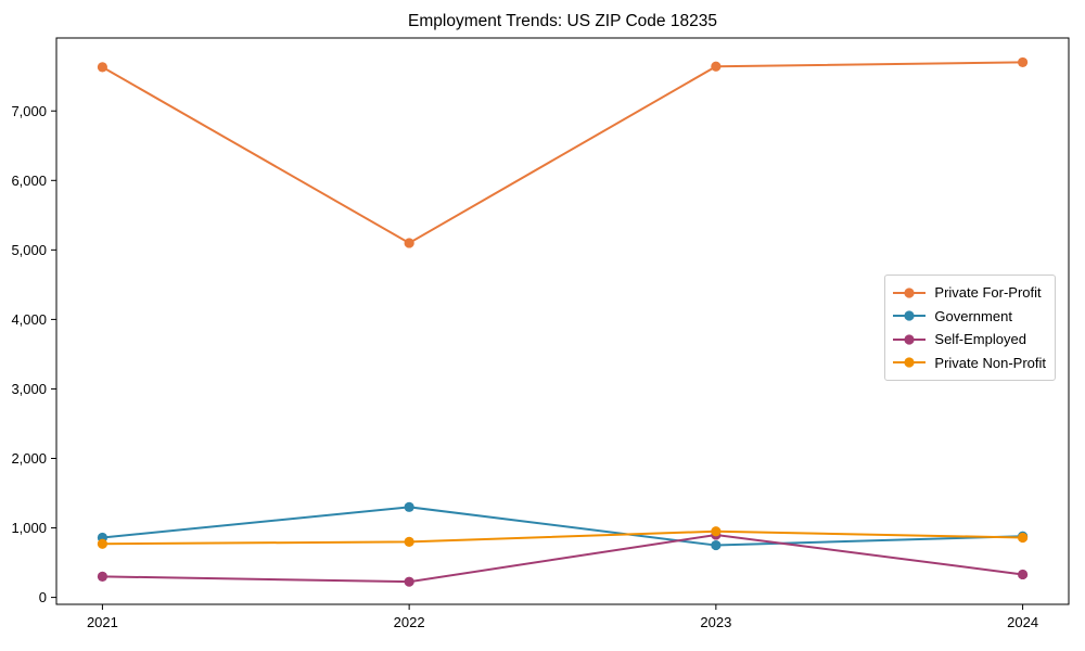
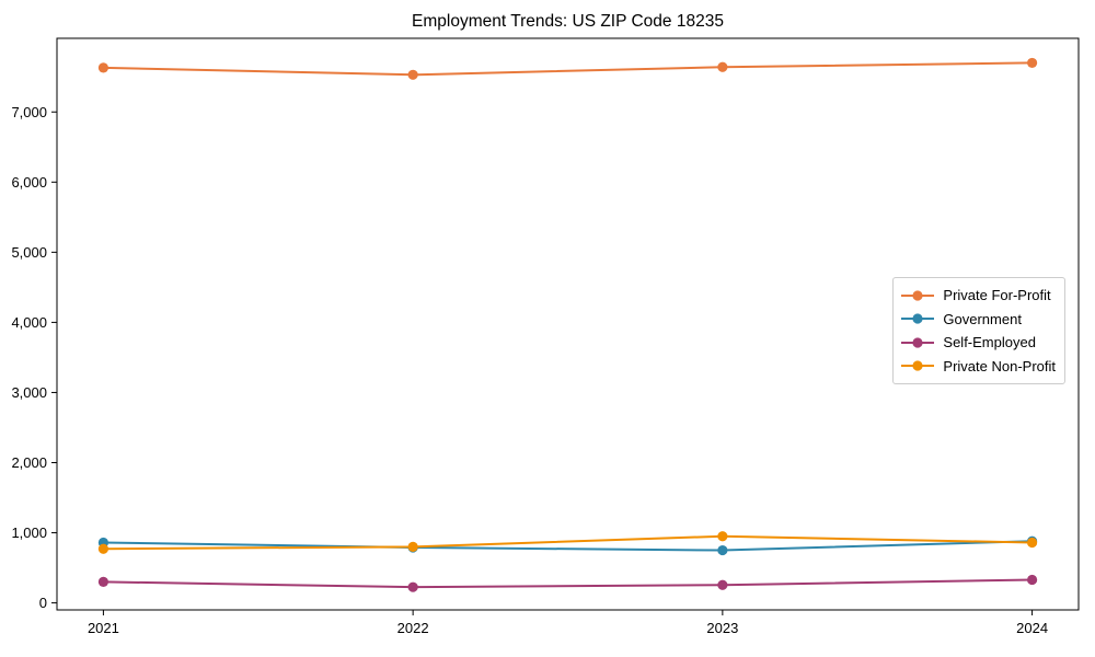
Private For-Profit/2022: 5100 -> 7500
Government/2022: 1300 -> 800
Self-Employed/2023: 900 -> 300
